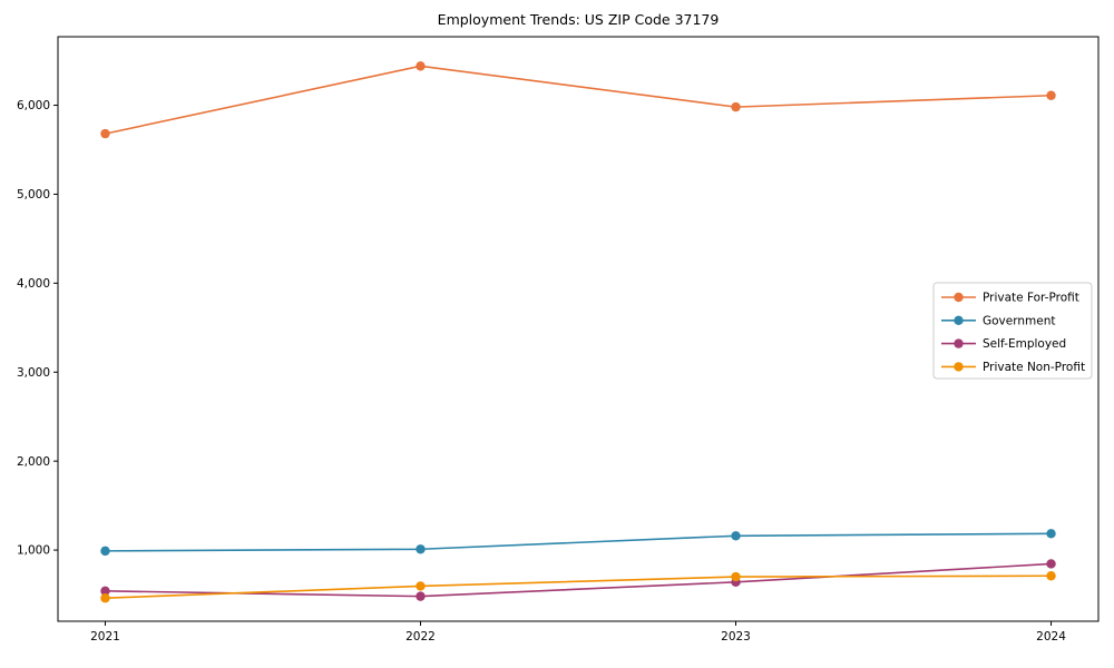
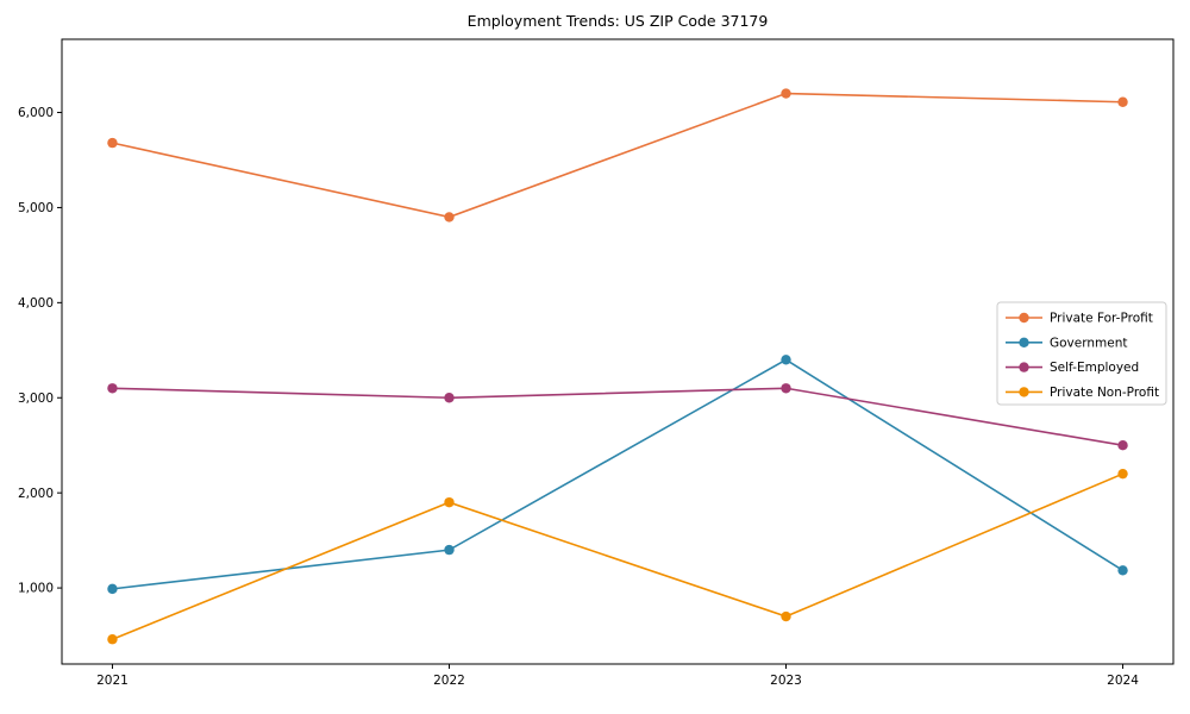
Self-Employed/2021: 500 -> 3100
Private For-Profit/2022: 6400 -> 4900
Government/2022: 1000 -> 1400
Self-Employed/2022: 500 -> 3000
Private Non-Profit/2022: 600 -> 1900
Private For-Profit/2023: 6000 -> 6200
Government/2023: 1200 -> 3400
Self-Employed/2023: 600 -> 3100
Self-Employed/2024: 800 -> 2500
Private Non-Profit/2024: 700 -> 2200
